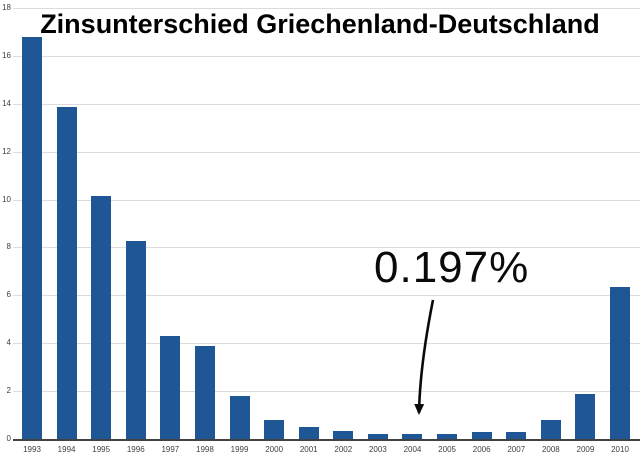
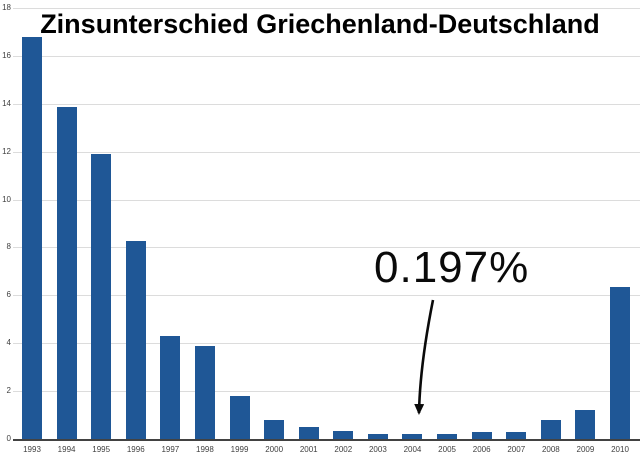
1995: 10.2 -> 11.9
2009: 1.9 -> 1.2
